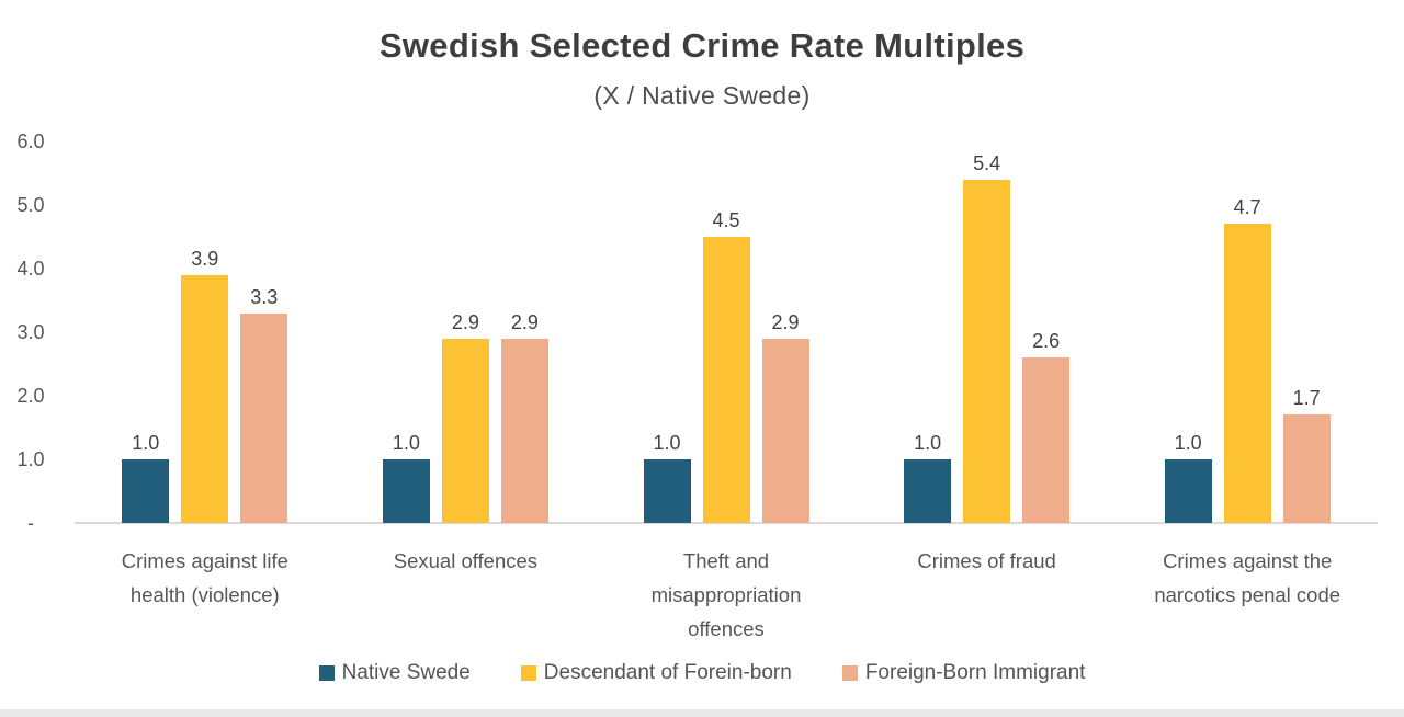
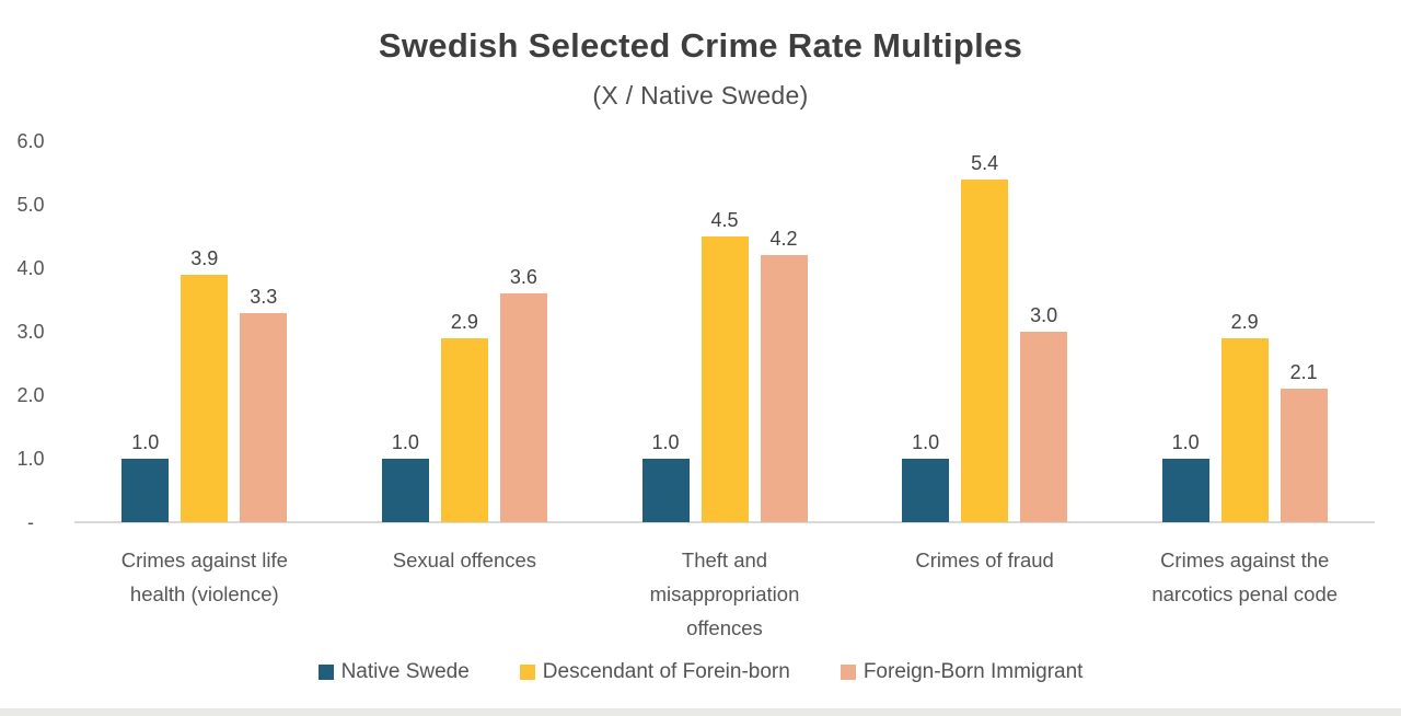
Foreign-Born Immigrant/Sexual offences: 2.9 -> 3.6
Foreign-Born Immigrant/Theft and misappropriation offences: 2.9 -> 4.2
Foreign-Born Immigrant/Crimes of fraud: 2.6 -> 3.0
Descendant of Forein-born/Crimes against the narcotics penal code: 4.7 -> 2.9
Foreign-Born Immigrant/Crimes against the narcotics penal code: 1.7 -> 2.1
